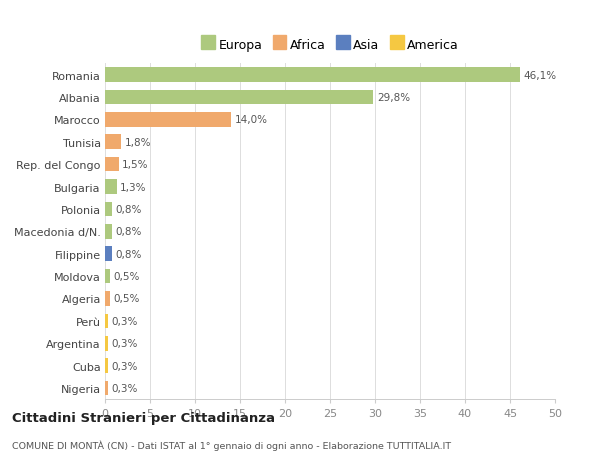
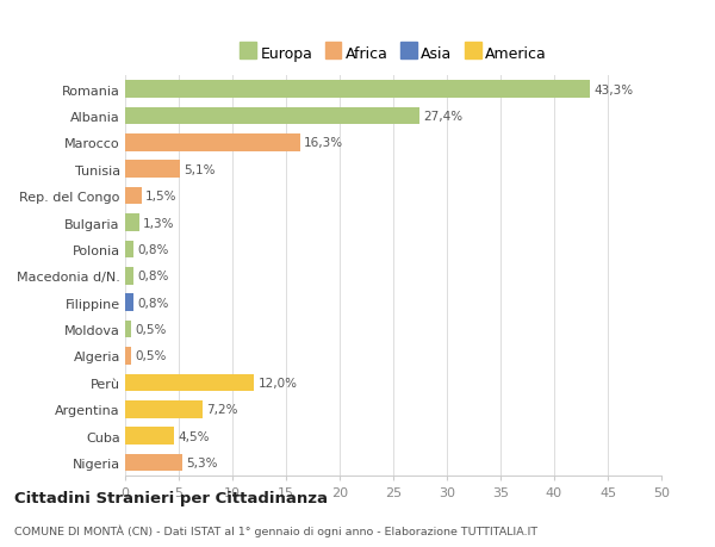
Romania: 46,1% -> 43,3%
Albania: 29,8% -> 27,4%
Marocco: 14,0% -> 16,3%
Tunisia: 1,8% -> 5,1%
Perù: 0,3% -> 12,0%
Argentina: 0,3% -> 7,2%
Cuba: 0,3% -> 4,5%
Nigeria: 0,3% -> 5,3%
